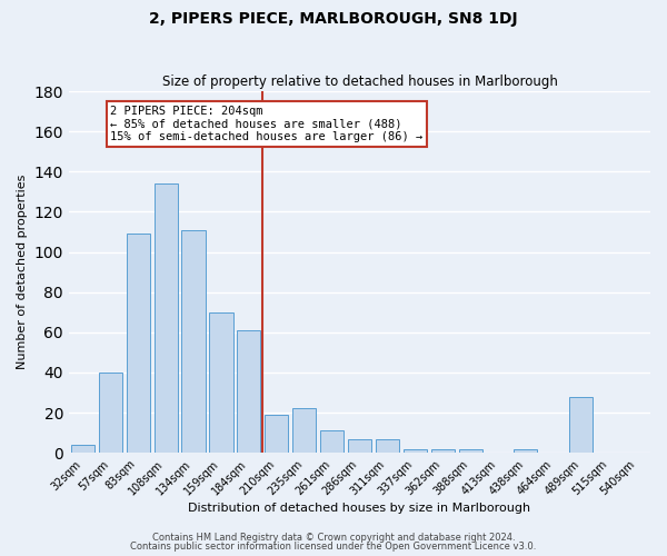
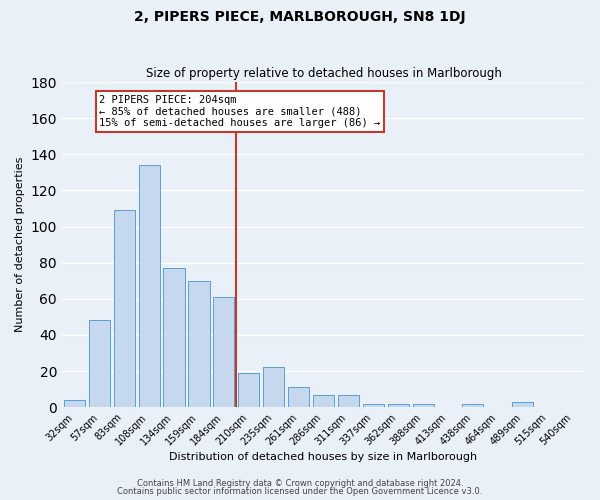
57sqm: 40 -> 48
134sqm: 111 -> 77
489sqm: 28 -> 3
